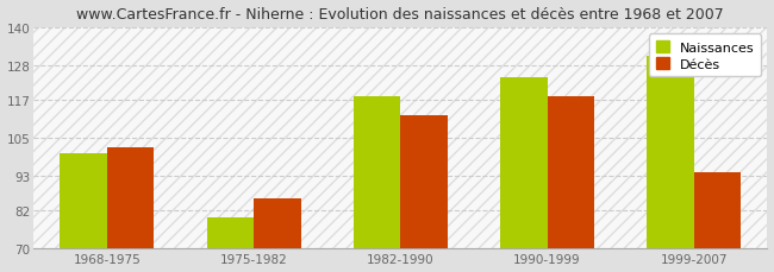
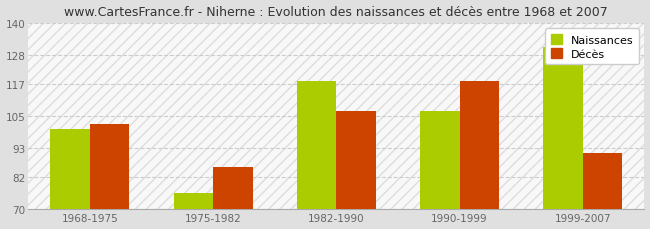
Naissances/1975-1982: 80 -> 76
Décès/1982-1990: 112 -> 107
Naissances/1990-1999: 124 -> 107
Décès/1999-2007: 94 -> 91
